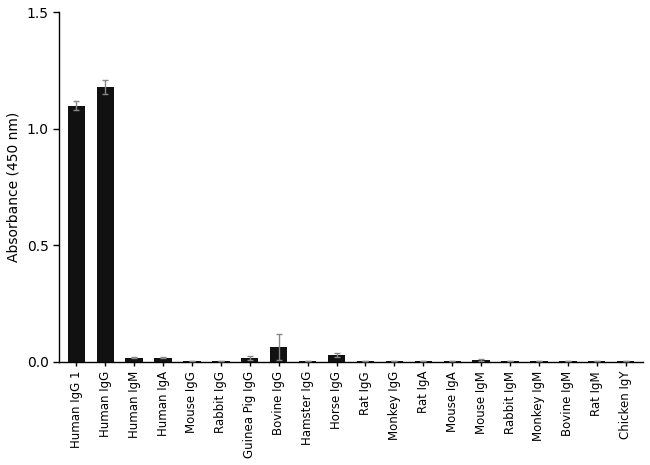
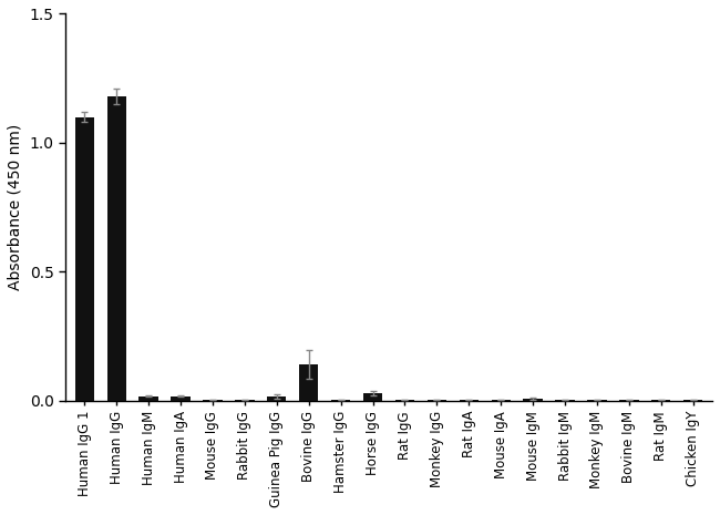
Bovine IgG: 0.065 -> 0.140
